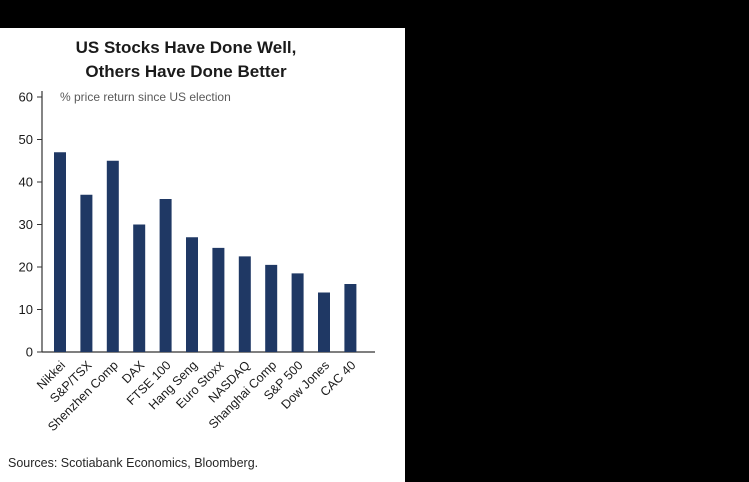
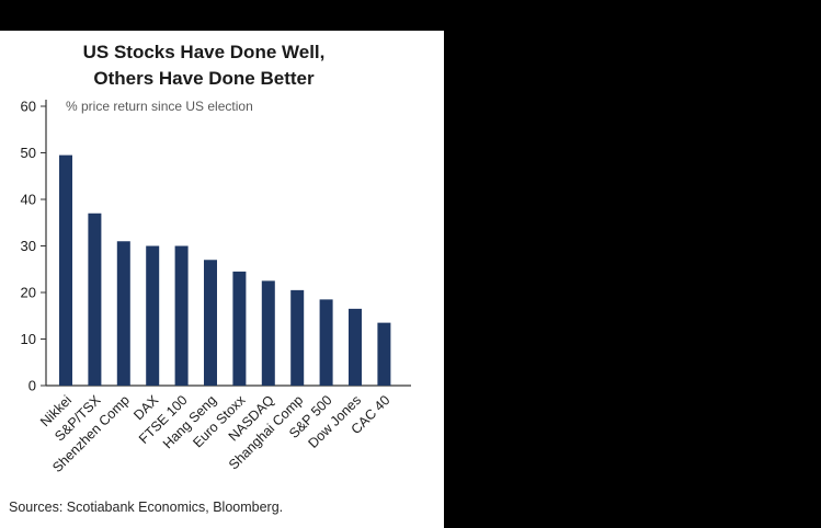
Nikkei: 47 -> 50
Shenzhen Comp: 45 -> 31
FTSE 100: 36 -> 30
Dow Jones: 14 -> 16
CAC 40: 16 -> 14
